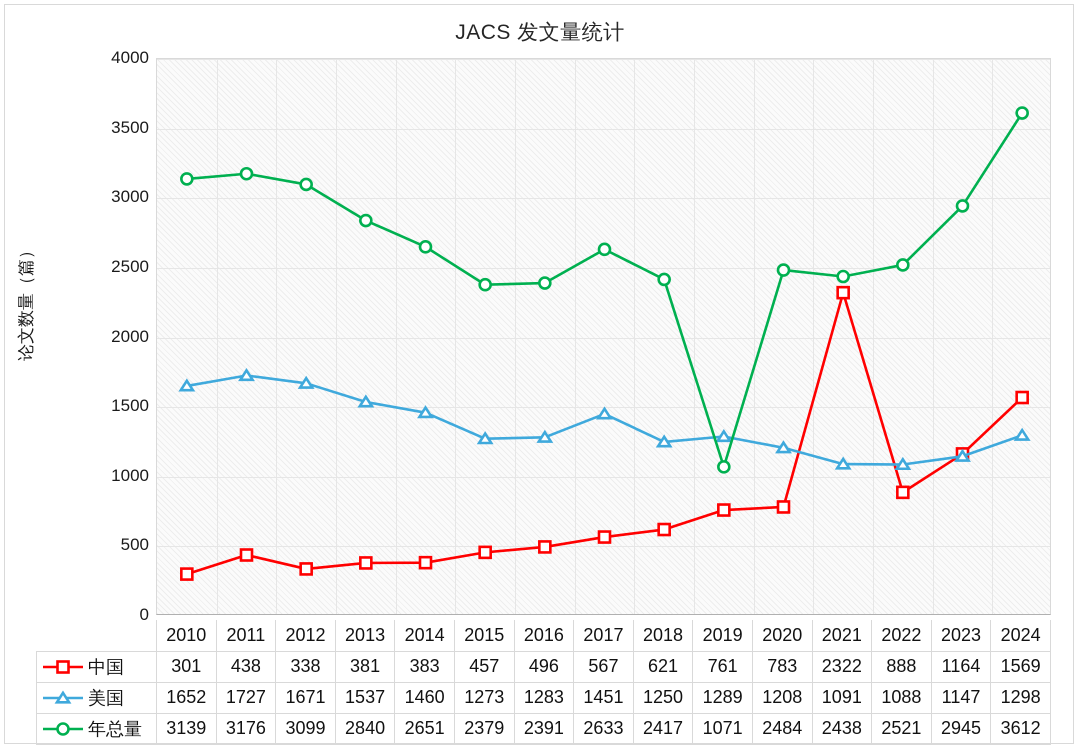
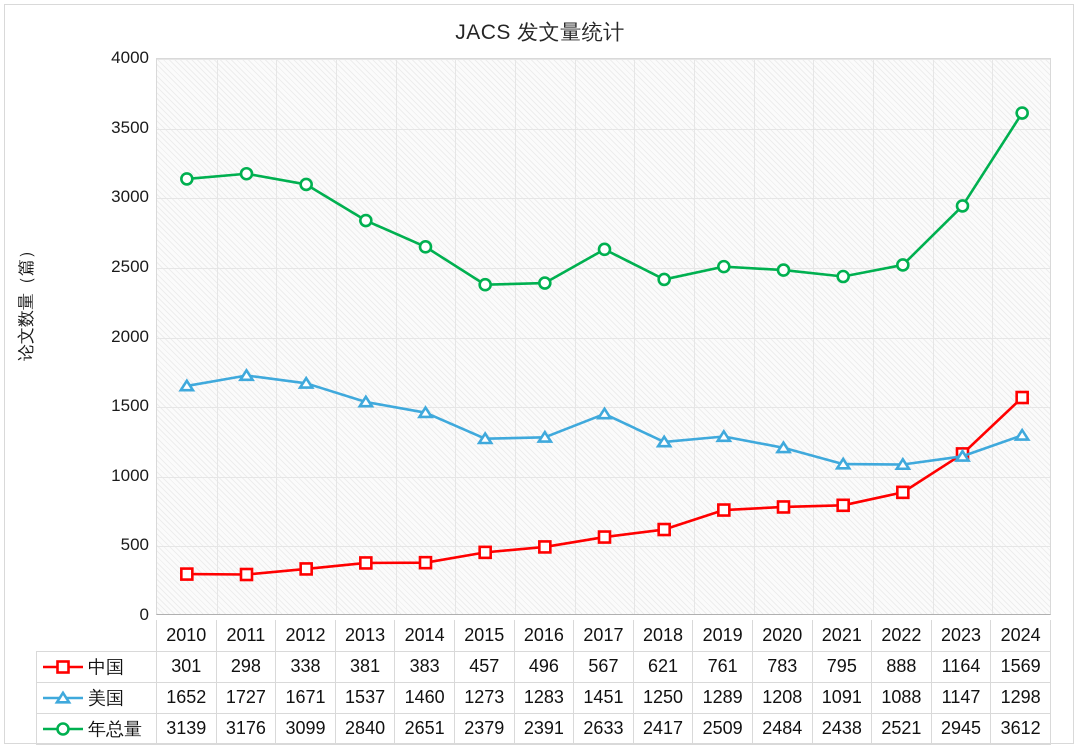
中国/2011: 438 -> 298
年总量/2019: 1071 -> 2509
中国/2021: 2322 -> 795
